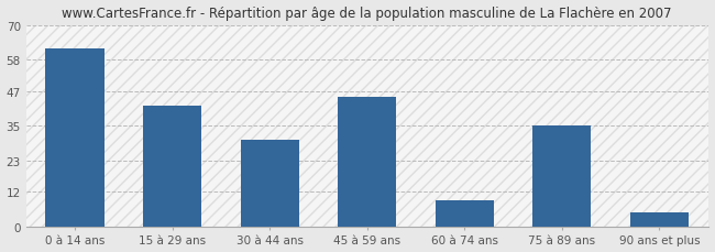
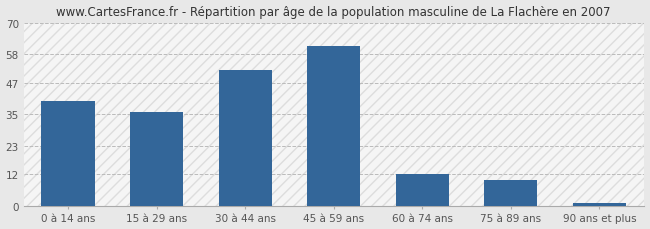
0 à 14 ans: 62 -> 40
15 à 29 ans: 42 -> 36
30 à 44 ans: 30 -> 52
45 à 59 ans: 45 -> 61
60 à 74 ans: 9 -> 12
75 à 89 ans: 35 -> 10
90 ans et plus: 5 -> 1
